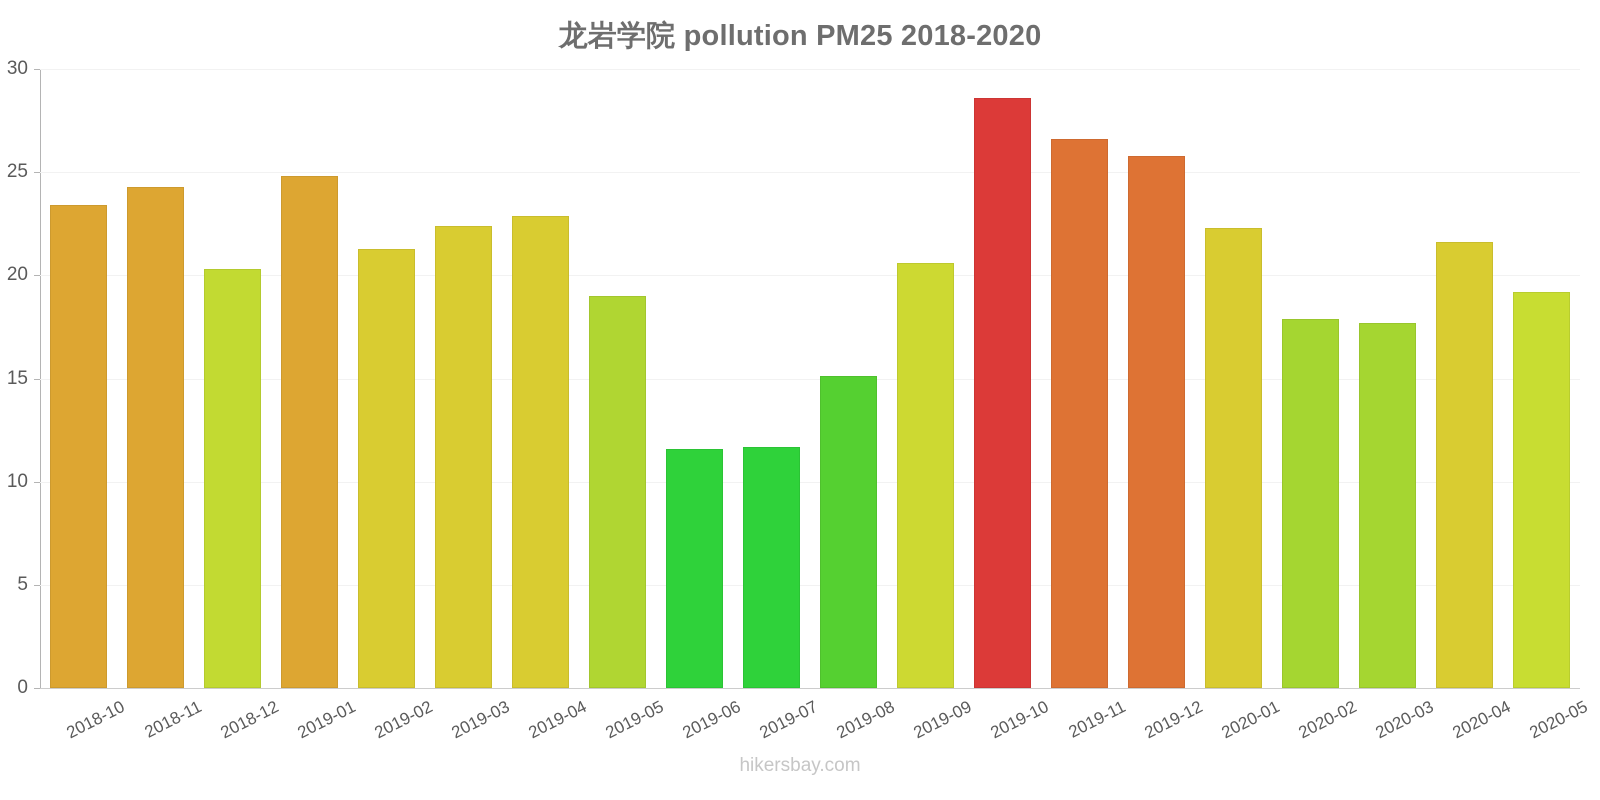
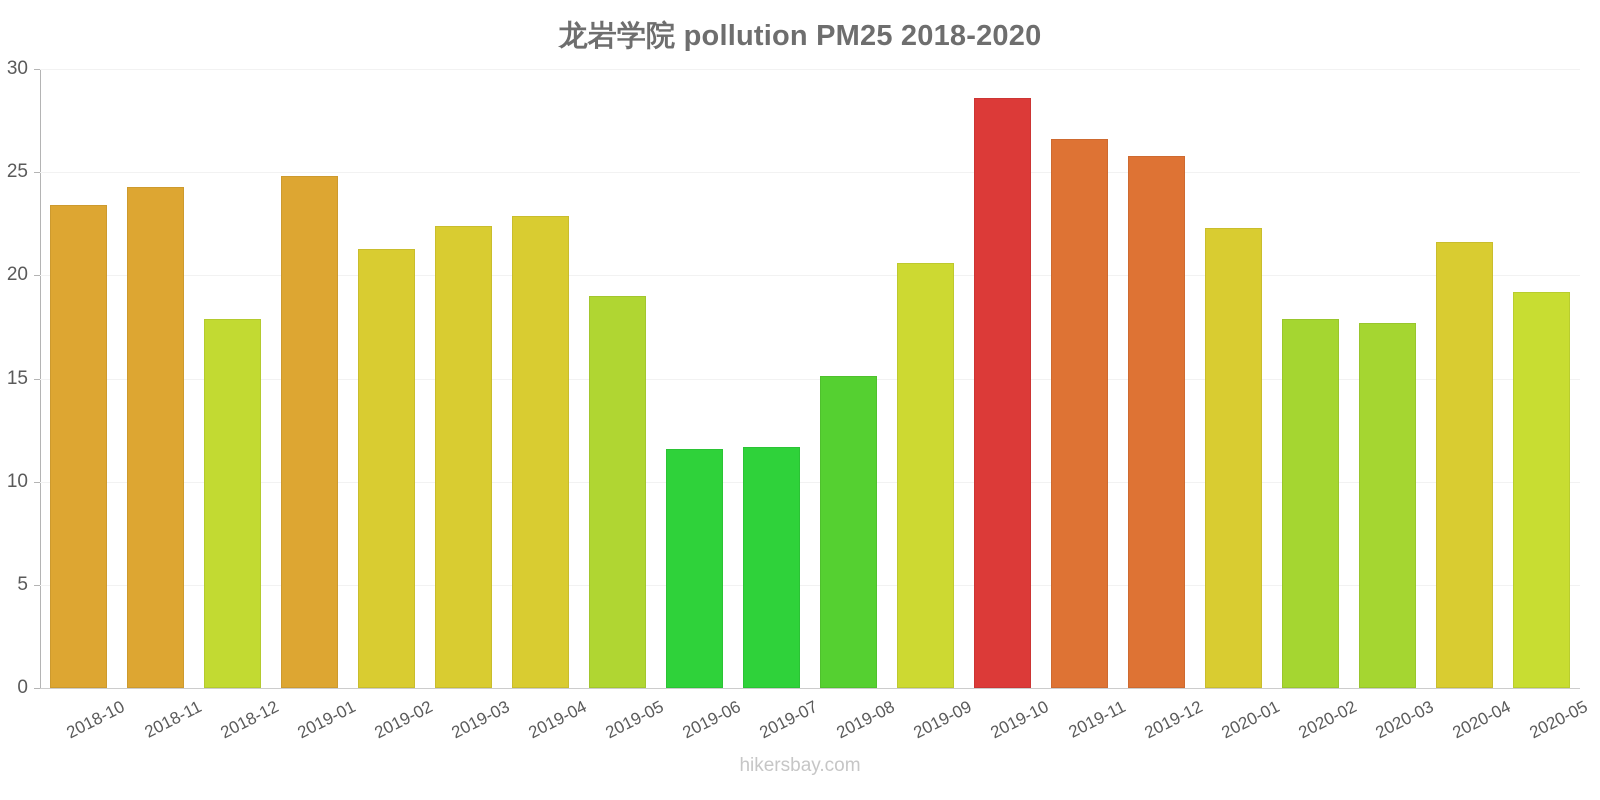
2018-12: 20.3 -> 17.9
